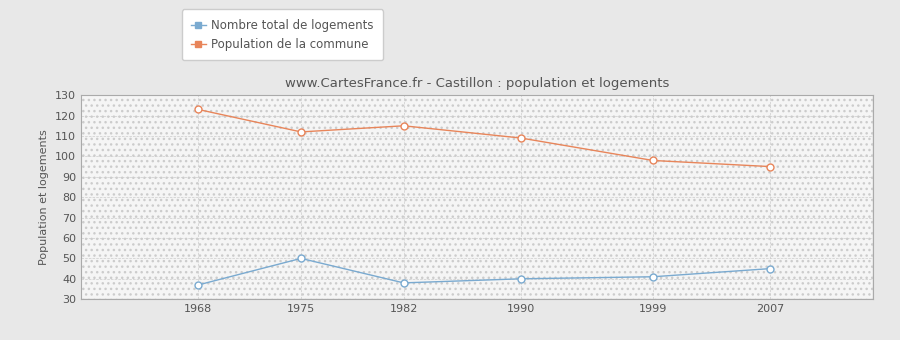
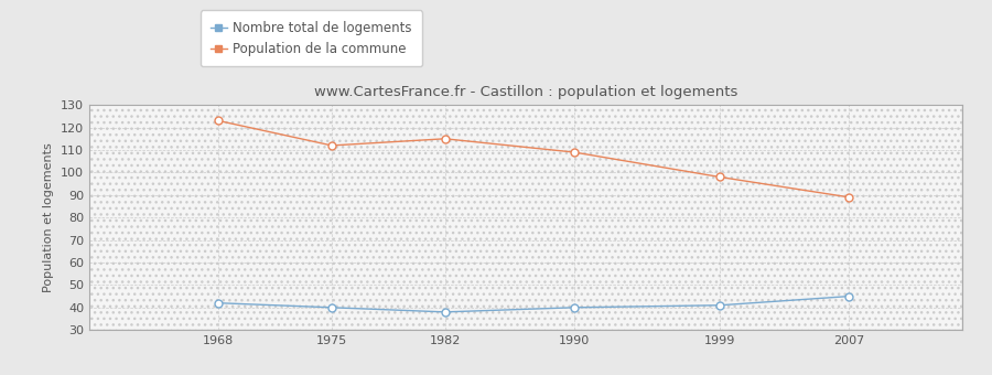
Nombre total de logements/1968: 37 -> 42
Nombre total de logements/1975: 50 -> 40
Population de la commune/2007: 95 -> 89
